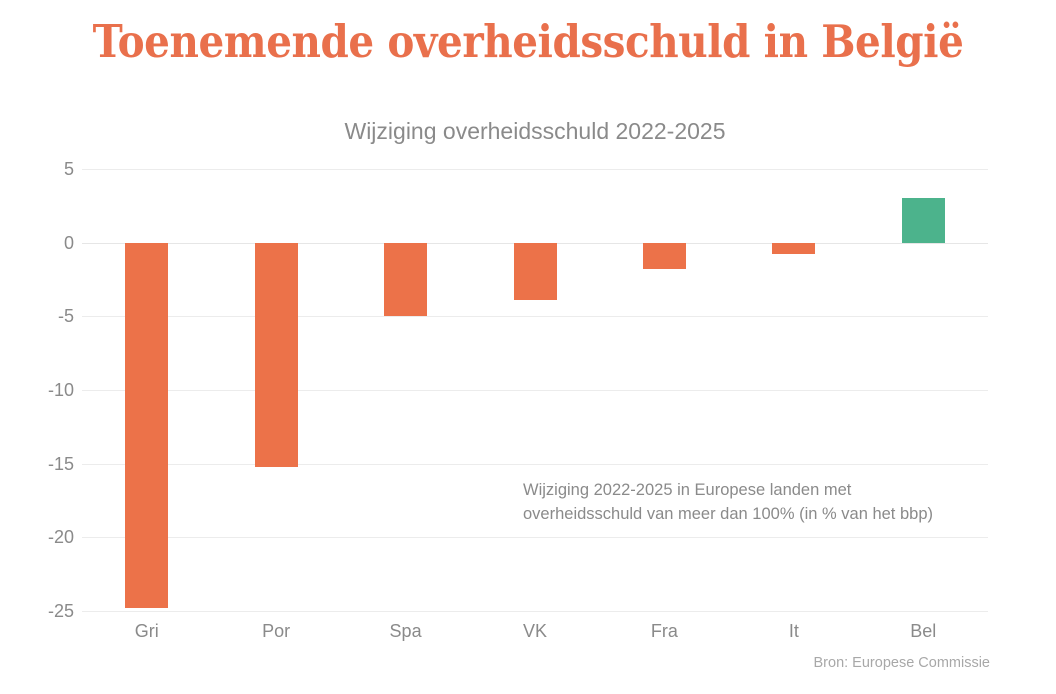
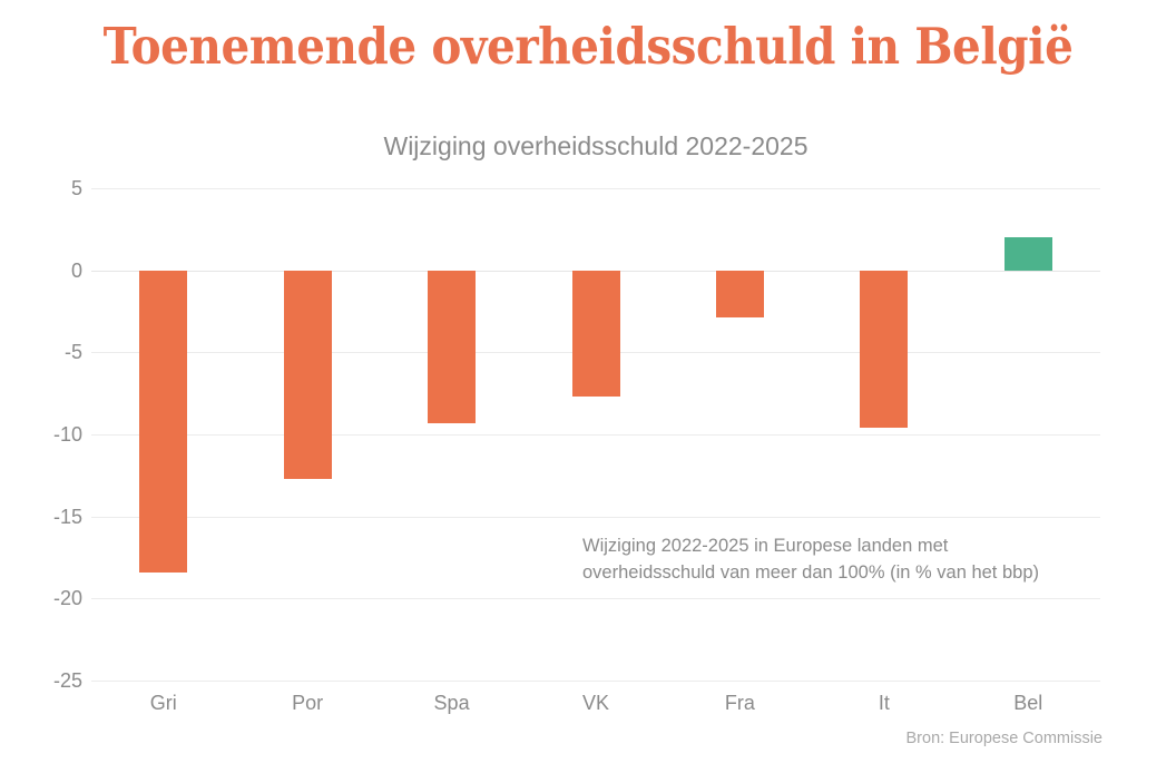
Gri: -24.8 -> -18.4
Por: -15.2 -> -12.7
Spa: -5.0 -> -9.3
VK: -3.9 -> -7.7
Fra: -1.8 -> -2.9
It: -0.8 -> -9.6
Bel: 3.0 -> 2.0
